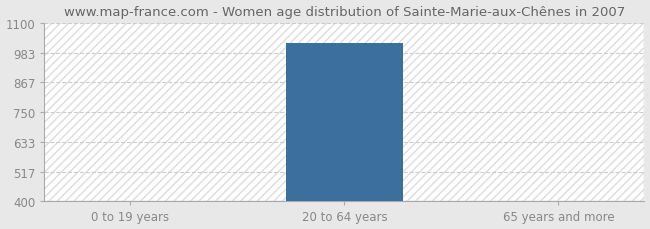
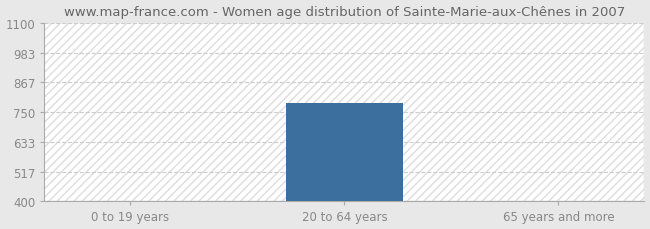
20 to 64 years: 1020 -> 785
